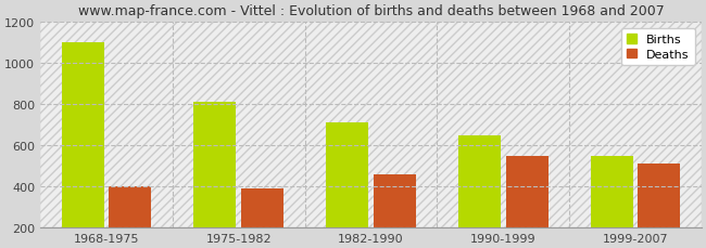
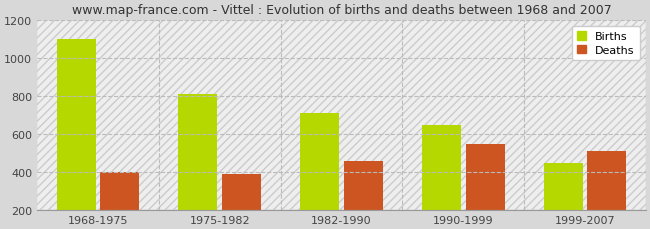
Births/1999-2007: 550 -> 440
